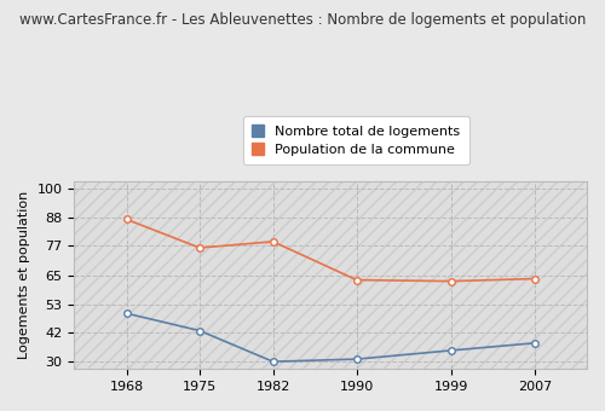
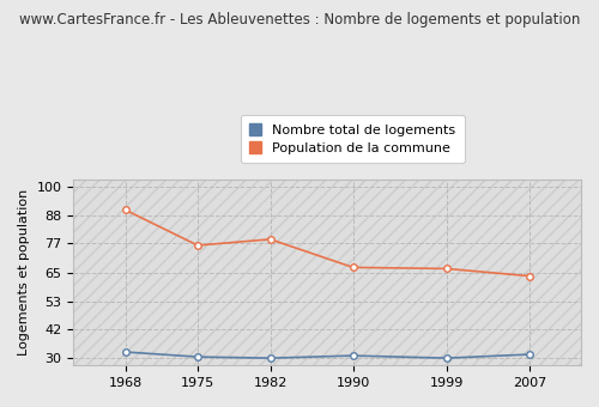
Nombre total de logements/1968: 49.5 -> 32.5
Population de la commune/1968: 87.5 -> 90.5
Nombre total de logements/1975: 42.5 -> 30.5
Population de la commune/1990: 63.0 -> 67.0
Nombre total de logements/1999: 34.5 -> 30.0
Population de la commune/1999: 62.5 -> 66.5
Nombre total de logements/2007: 37.5 -> 31.5
